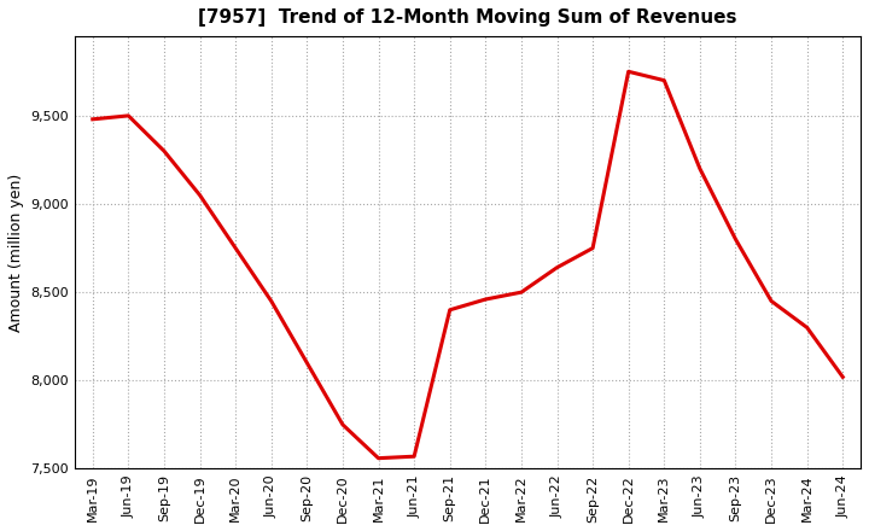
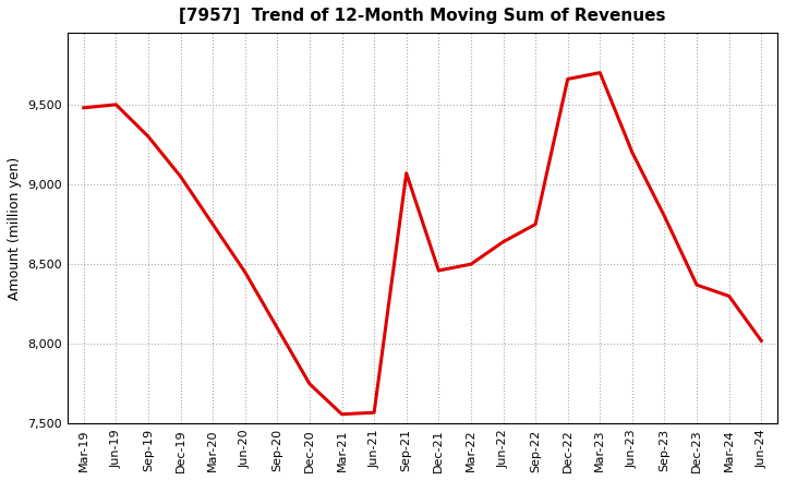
Sep-21: 8,400 -> 9,070
Dec-22: 9,750 -> 9,660
Dec-23: 8,450 -> 8,370
